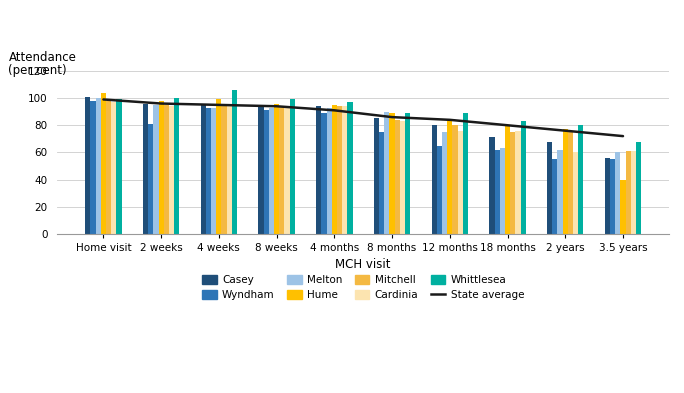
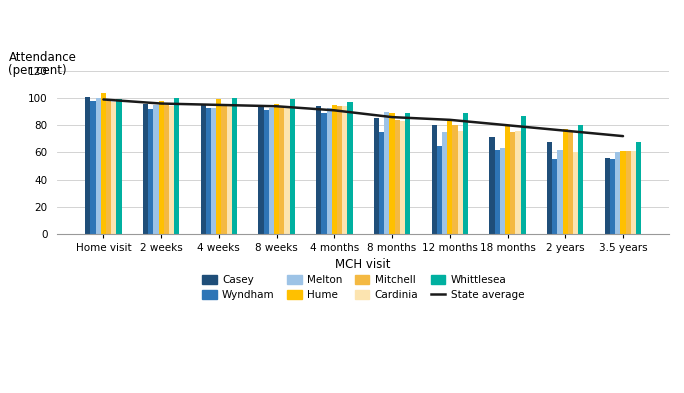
Wyndham/2 weeks: 81 -> 92
Whittlesea/4 weeks: 106 -> 100
Whittlesea/18 months: 83 -> 87
Hume/3.5 years: 40 -> 61
